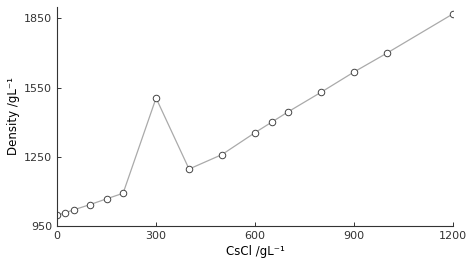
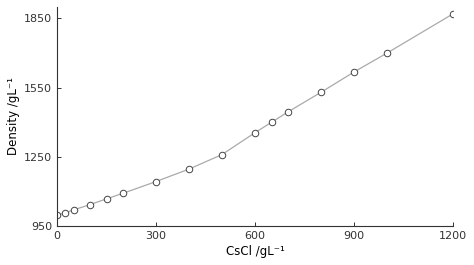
300: 1505 -> 1143
